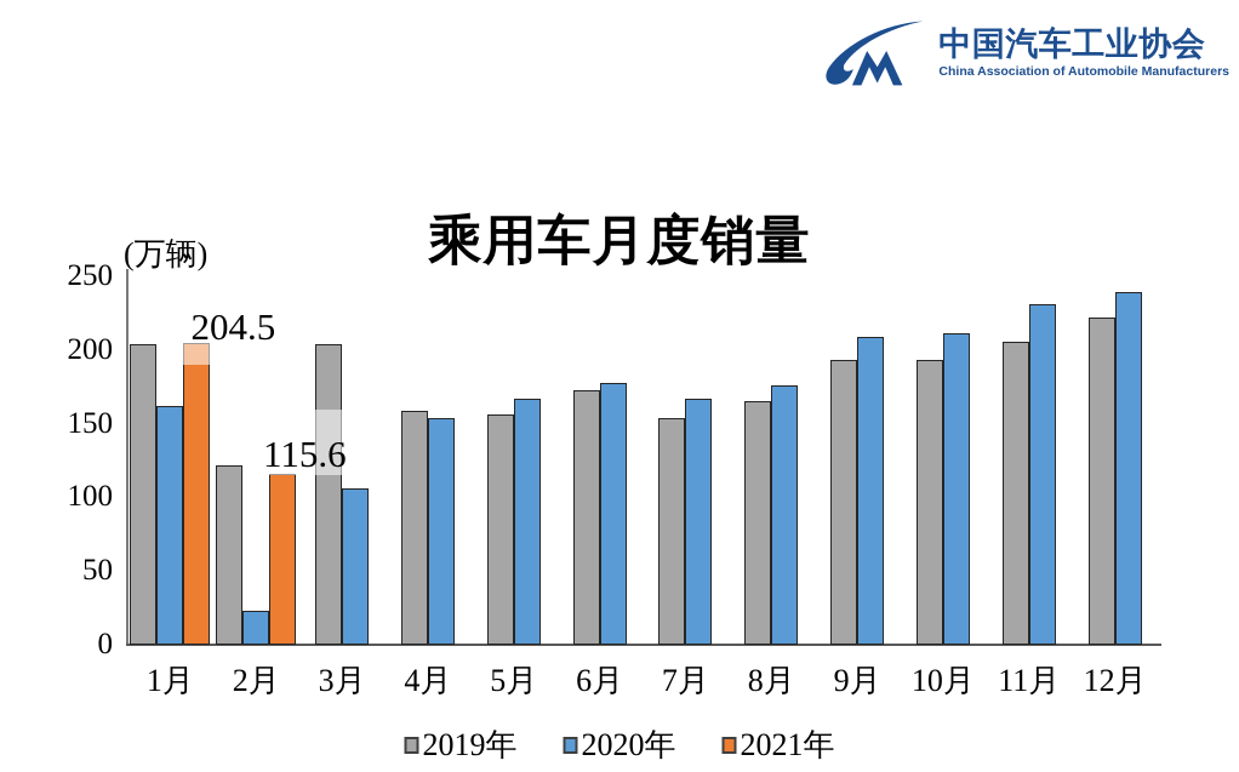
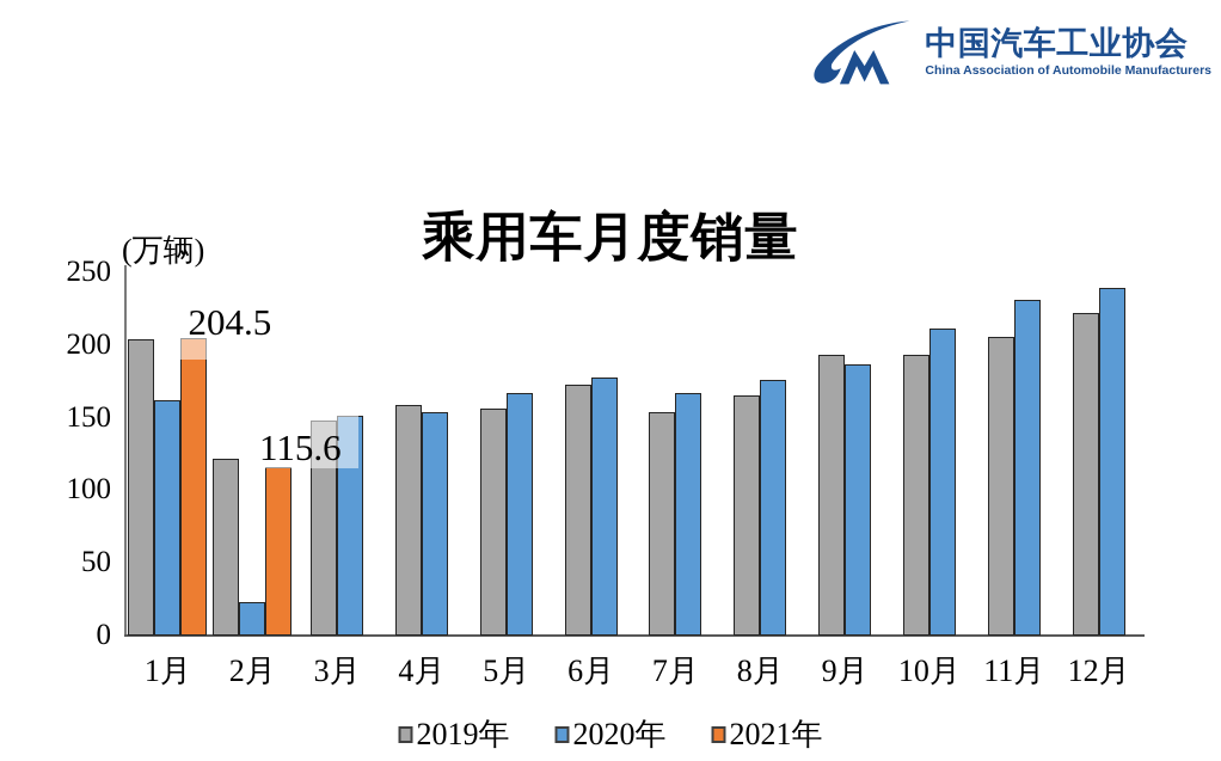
2019年/3月: 204 -> 148
2020年/3月: 106 -> 151
2020年/9月: 209 -> 187
